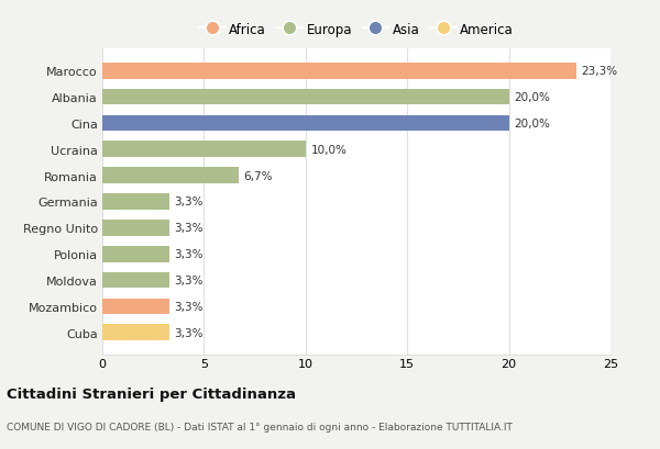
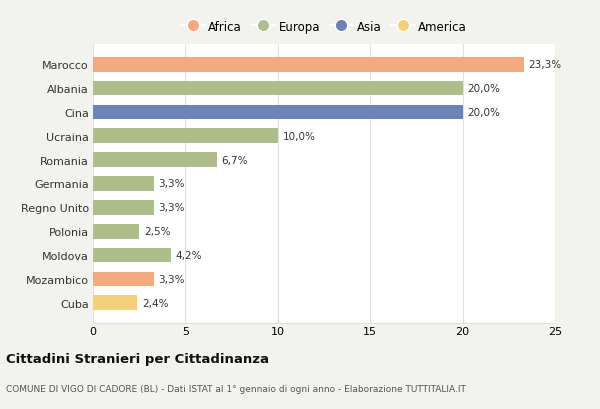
Polonia: 3,3% -> 2,5%
Moldova: 3,3% -> 4,2%
Cuba: 3,3% -> 2,4%
